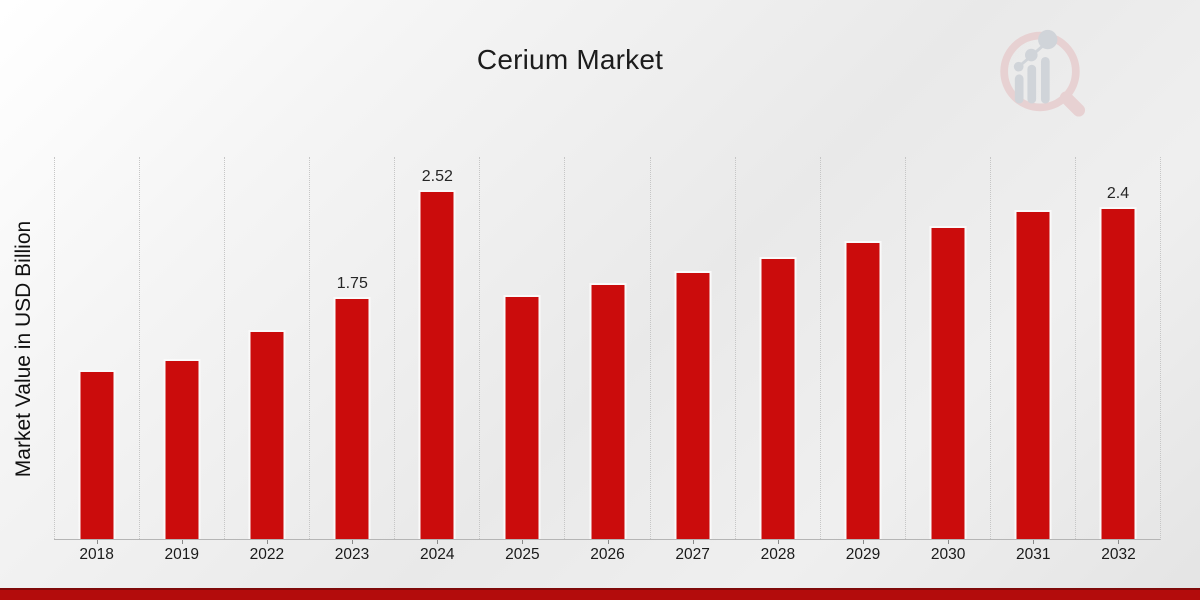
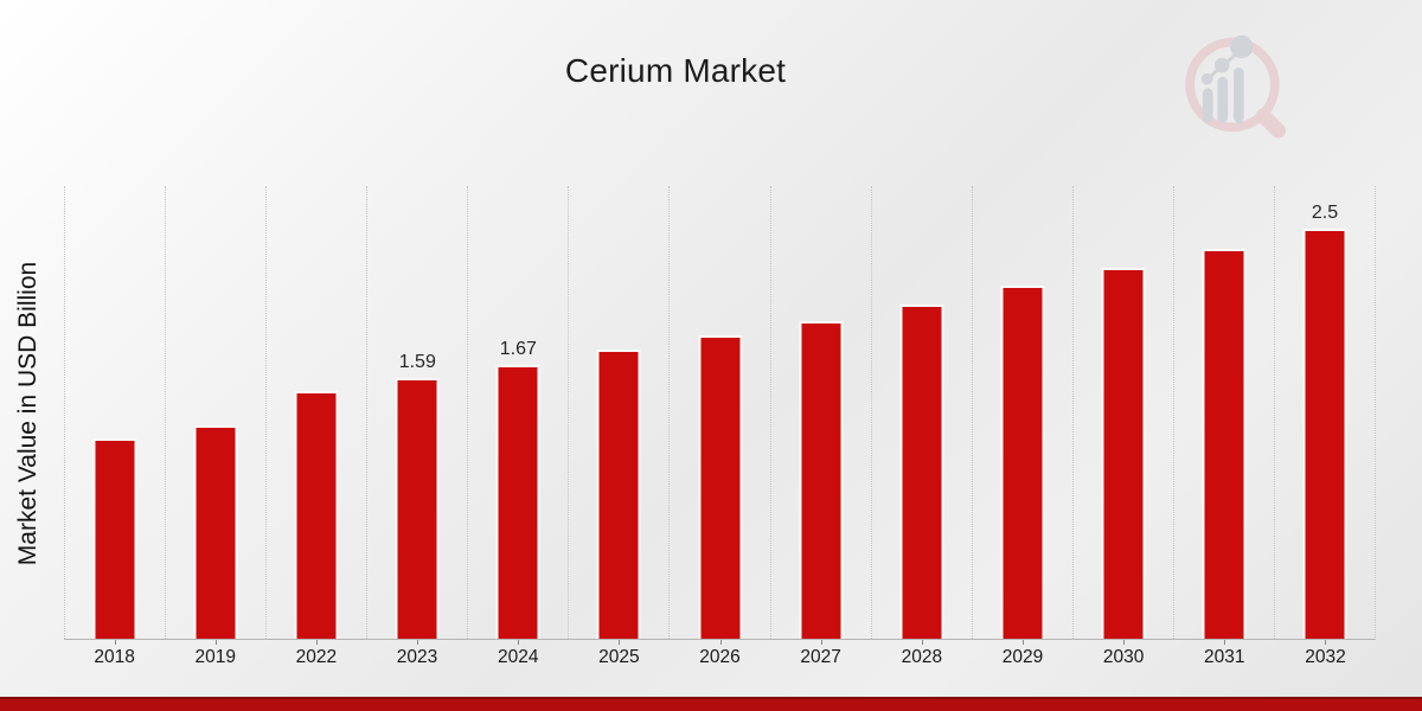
2023: 1.75 -> 1.59
2024: 2.52 -> 1.67
2032: 2.4 -> 2.5
